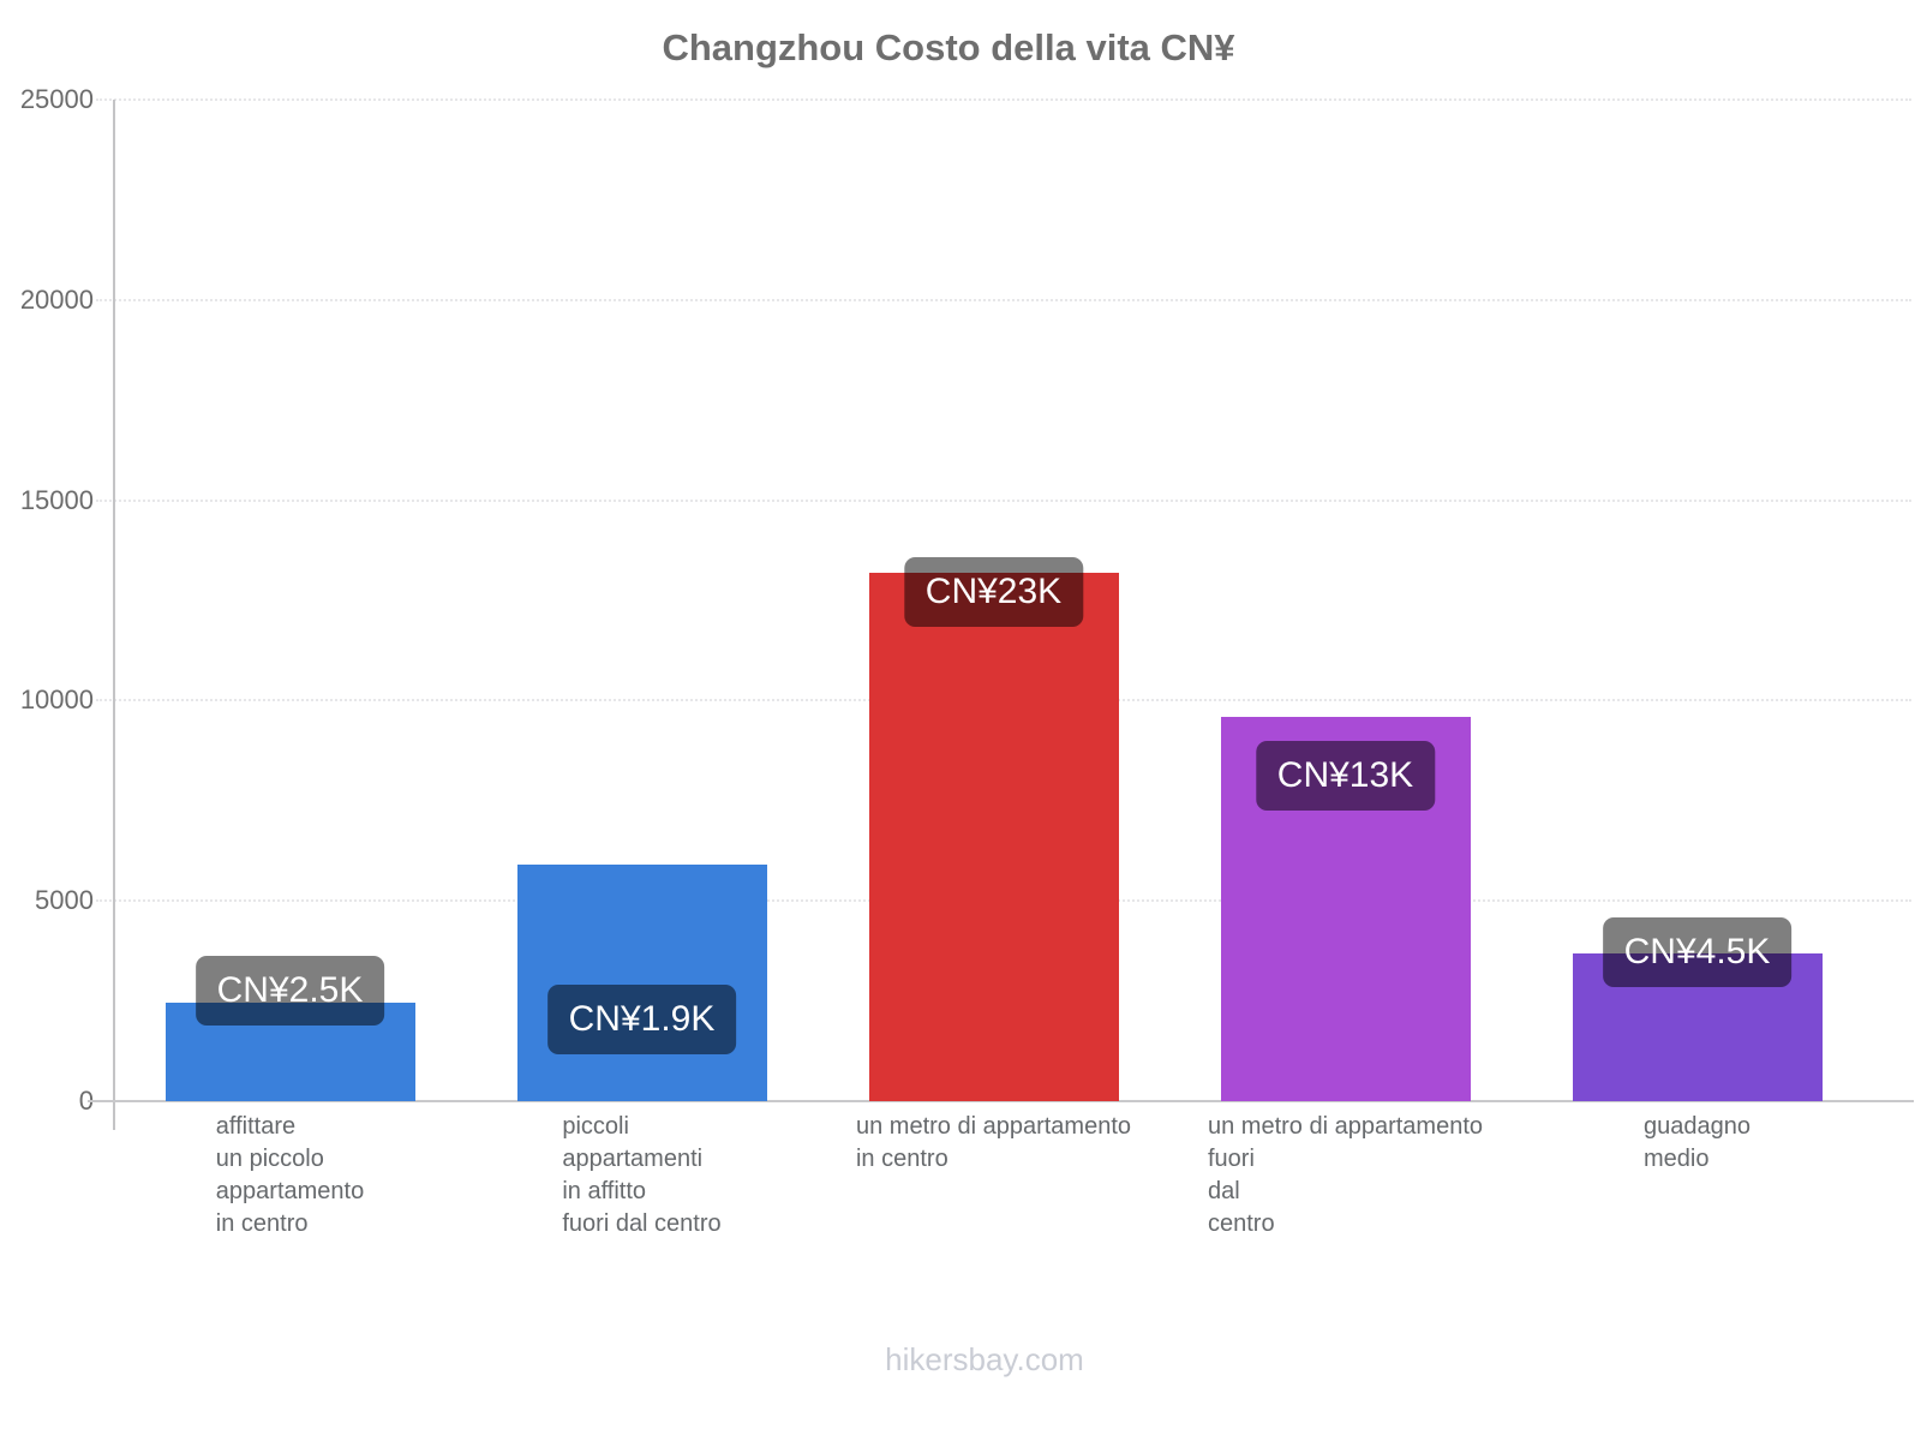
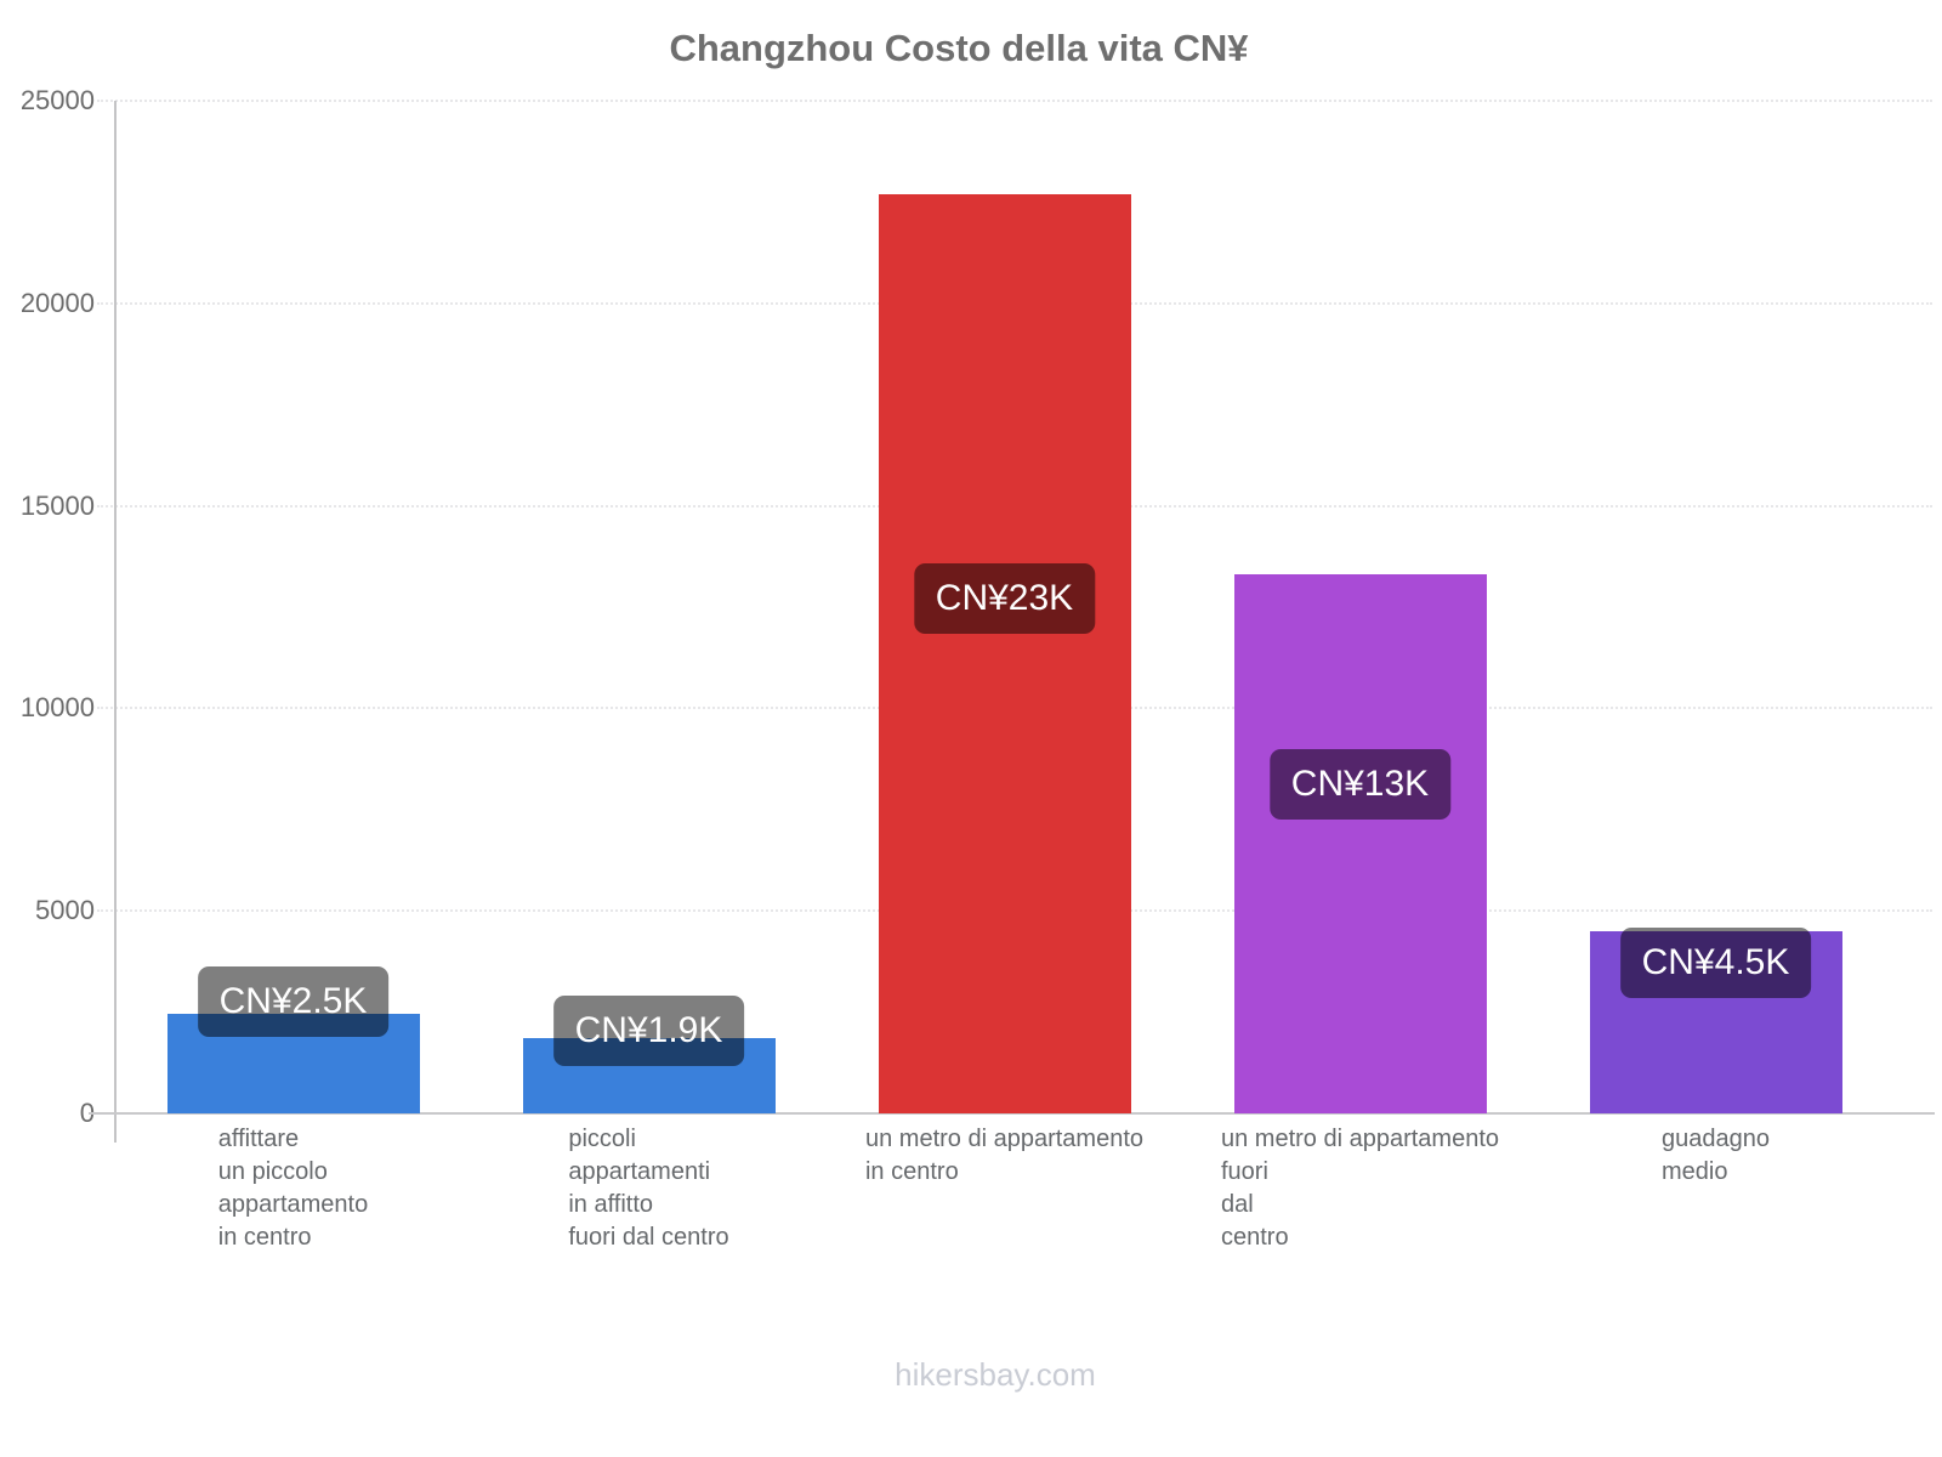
CN¥1.9K: 5900 -> 1800
CN¥23K: 13200 -> 22700
CN¥13K: 9600 -> 13300
CN¥4.5K: 3700 -> 4500
